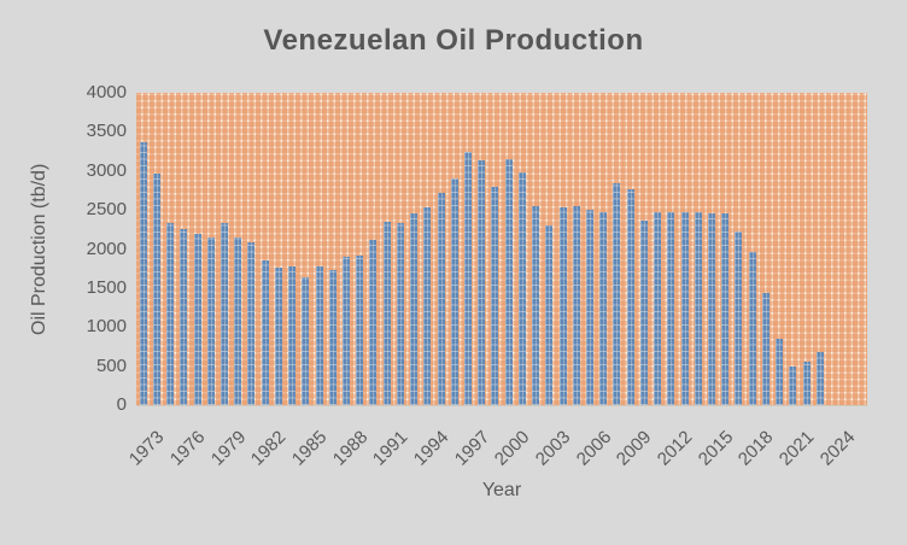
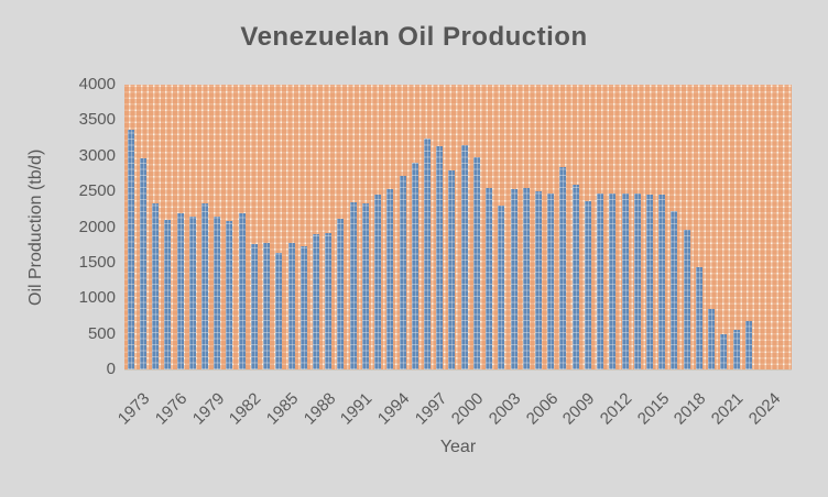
1976: 2300 -> 2100
1982: 1900 -> 2200
2009: 2800 -> 2600
